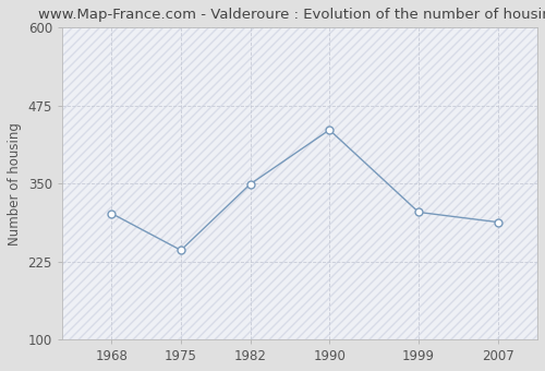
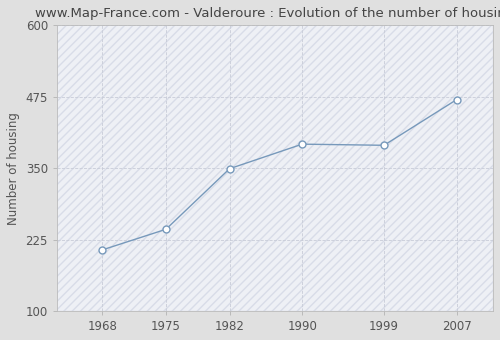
1968: 302 -> 207
1990: 436 -> 392
1999: 304 -> 390
2007: 288 -> 470
